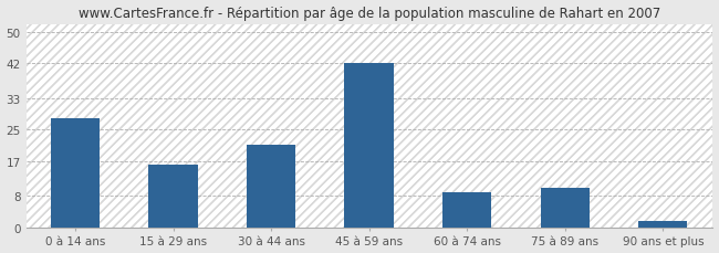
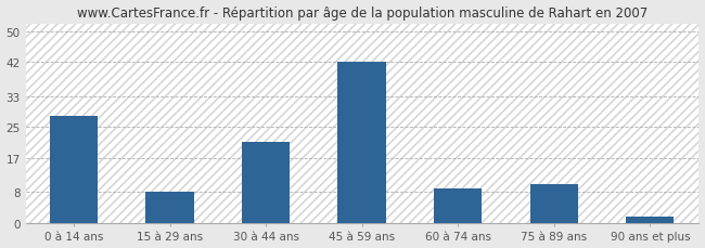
15 à 29 ans: 16.0 -> 8.0
